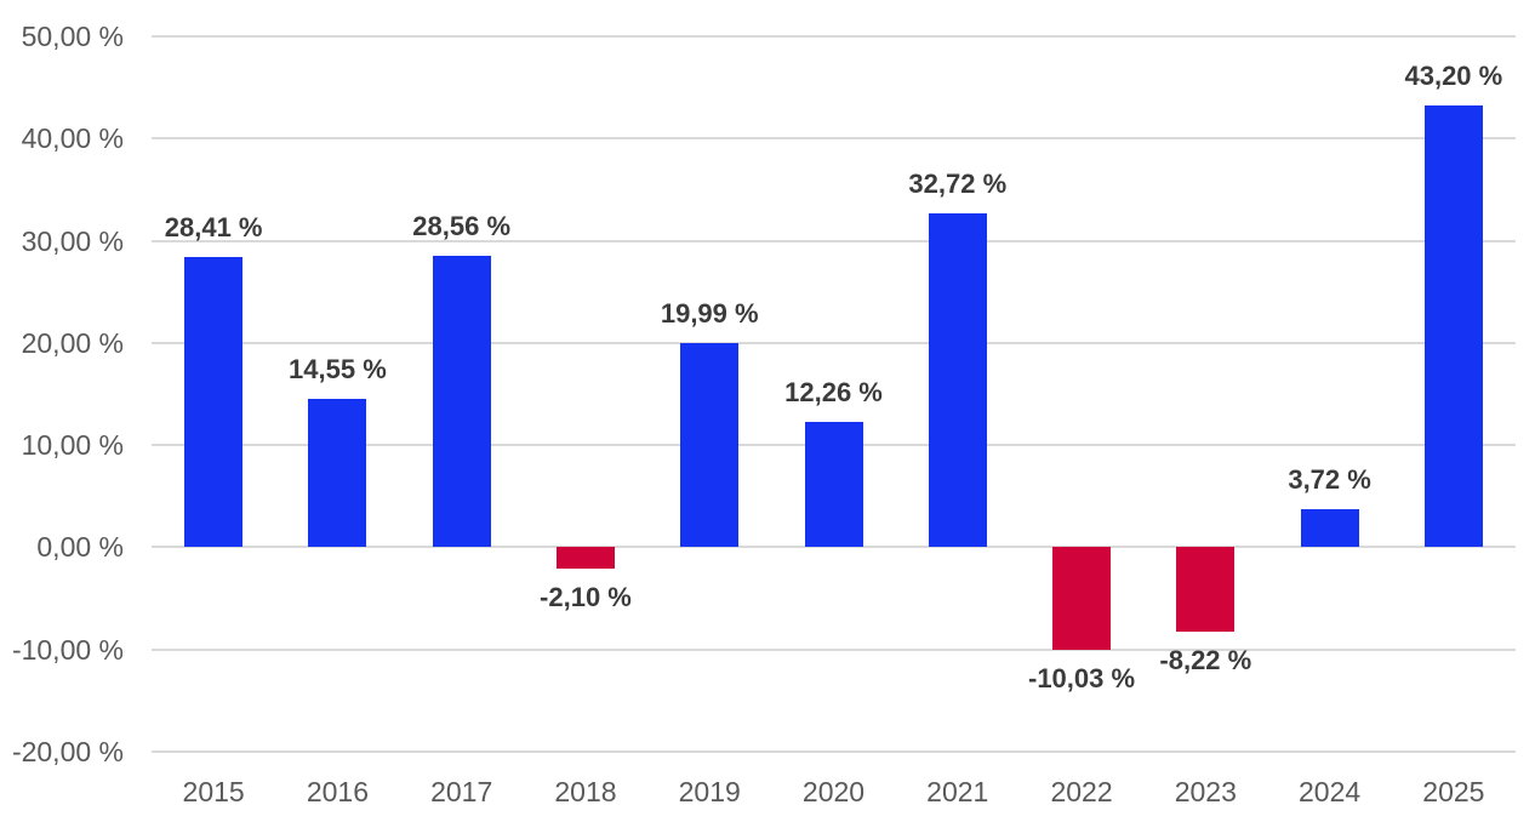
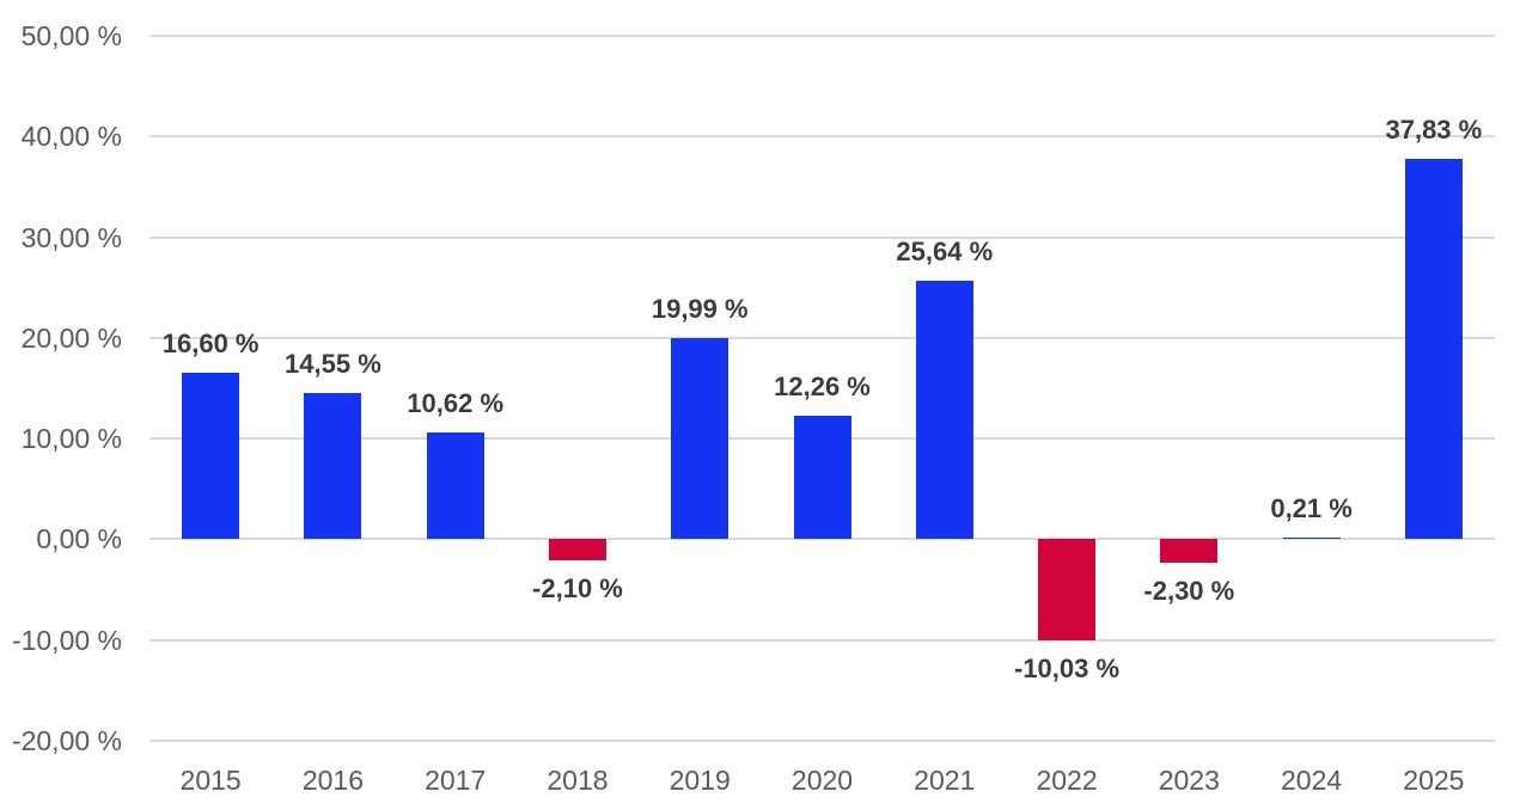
2015: 28,41 -> 16,60
2017: 28,56 -> 10,62
2021: 32,72 -> 25,64
2023: -8,22 -> -2,30
2024: 3,72 -> 0,21
2025: 43,20 -> 37,83
